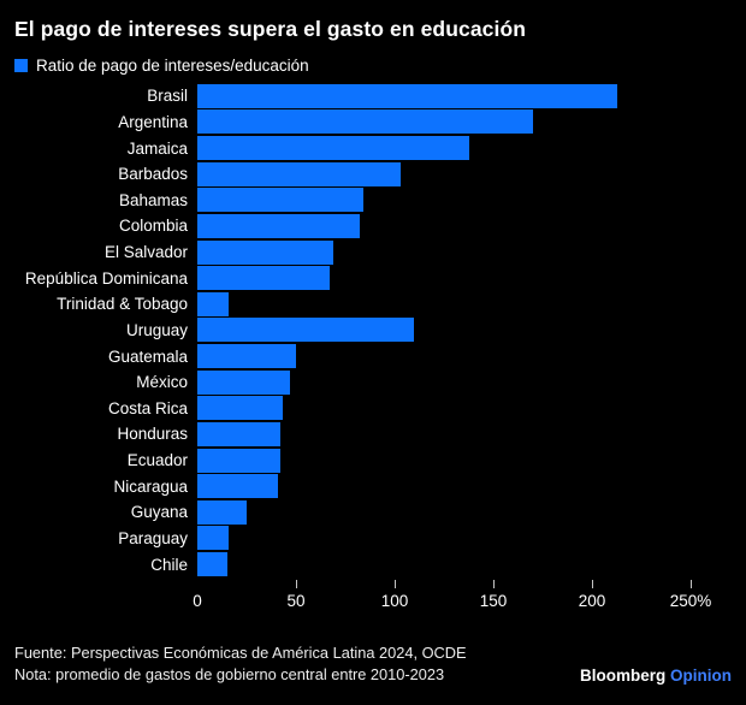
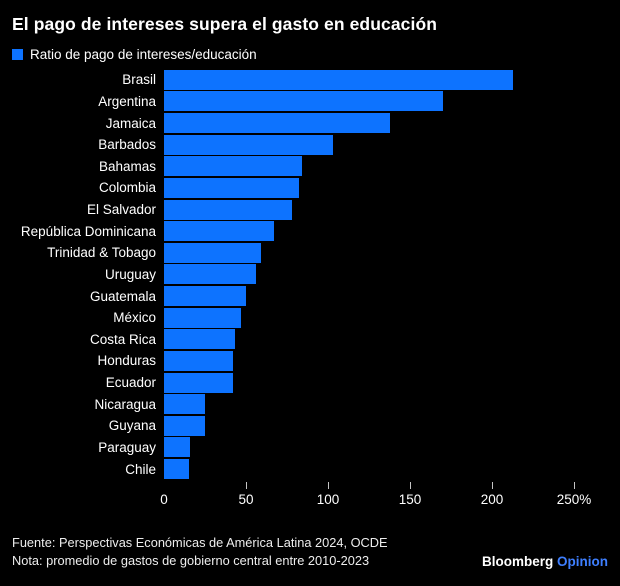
El Salvador: 69% -> 78%
Trinidad & Tobago: 16% -> 59%
Uruguay: 110% -> 56%
Nicaragua: 41% -> 25%
